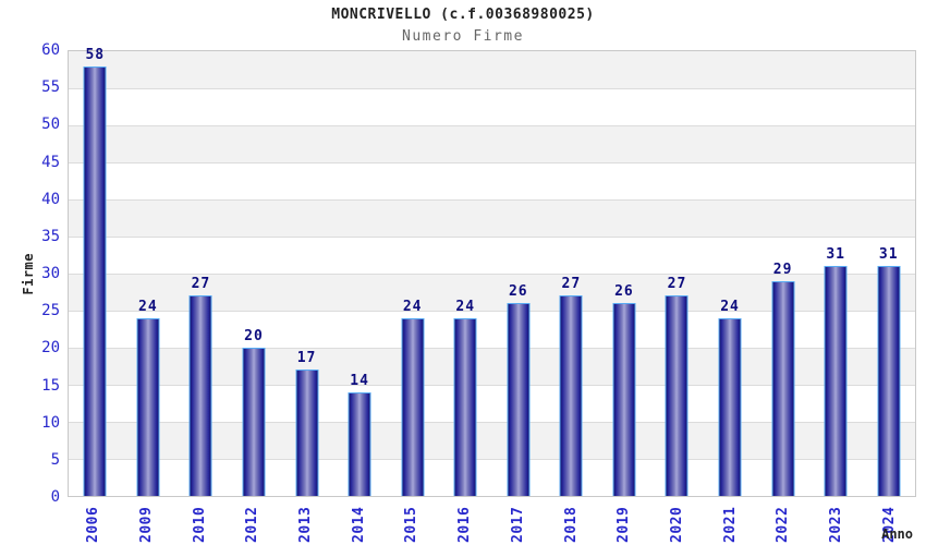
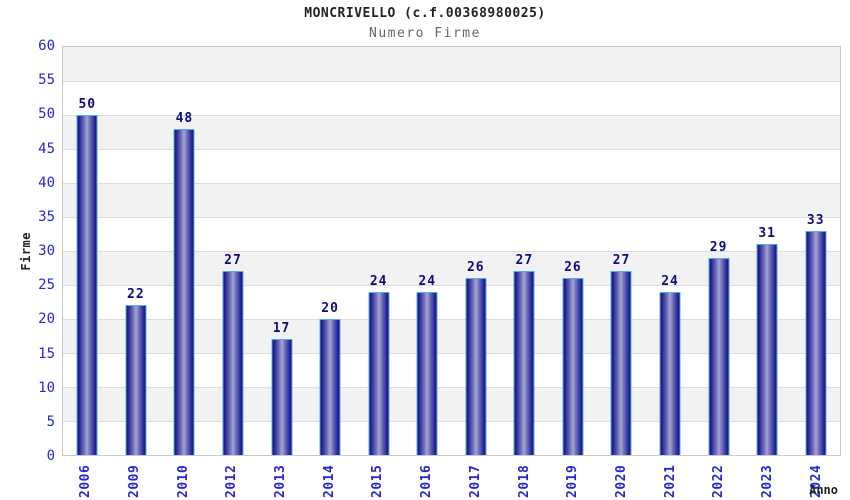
2006: 58 -> 50
2009: 24 -> 22
2010: 27 -> 48
2012: 20 -> 27
2014: 14 -> 20
2024: 31 -> 33
